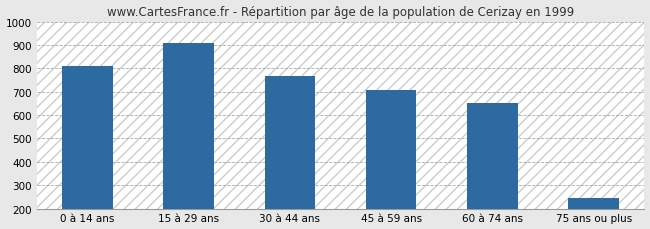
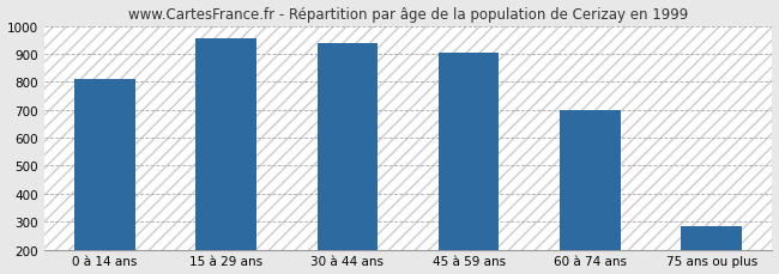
15 à 29 ans: 910 -> 957
30 à 44 ans: 765 -> 940
45 à 59 ans: 705 -> 905
60 à 74 ans: 650 -> 697
75 ans ou plus: 245 -> 283
